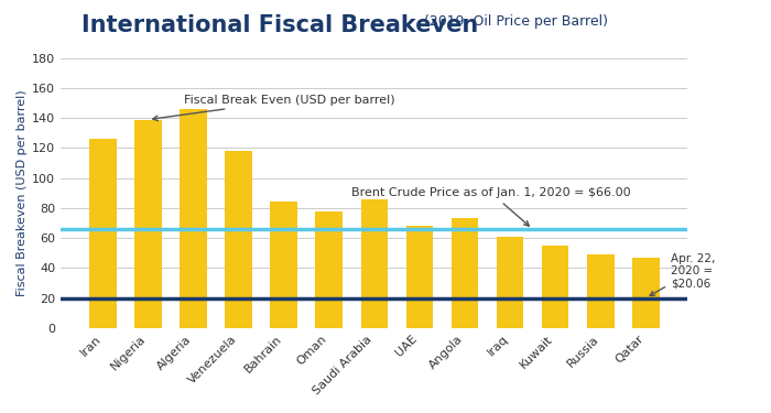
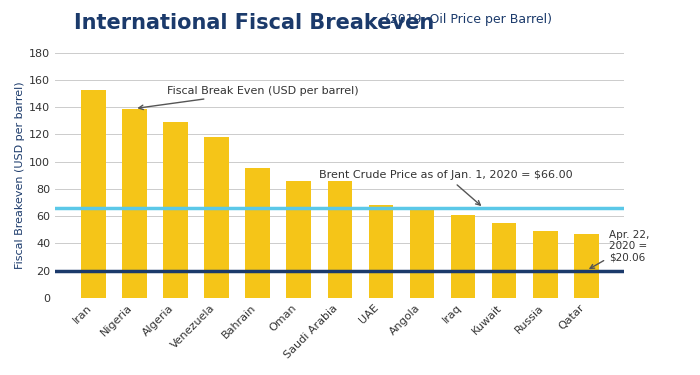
Iran: 126 -> 153
Algeria: 146 -> 129
Bahrain: 84 -> 95
Oman: 78 -> 86
Angola: 73 -> 65
